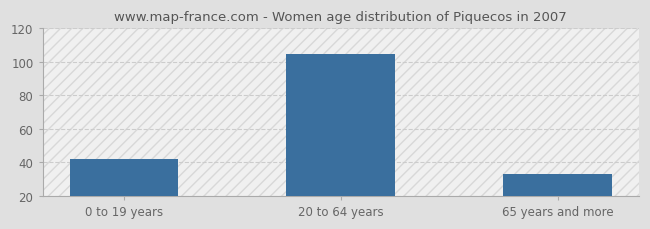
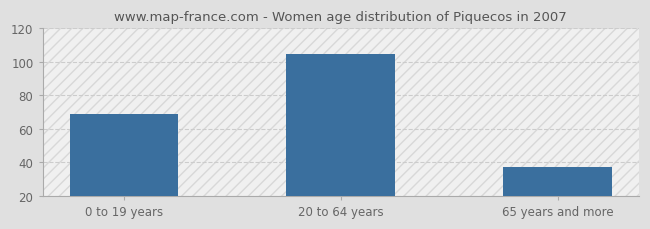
0 to 19 years: 42 -> 69
65 years and more: 33 -> 37
